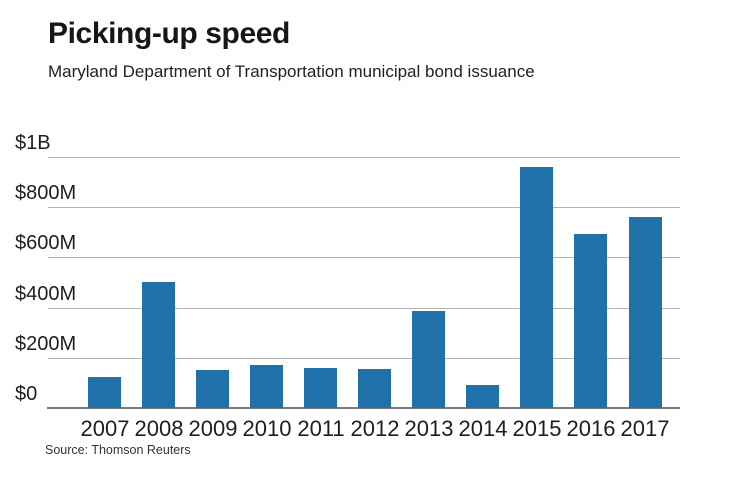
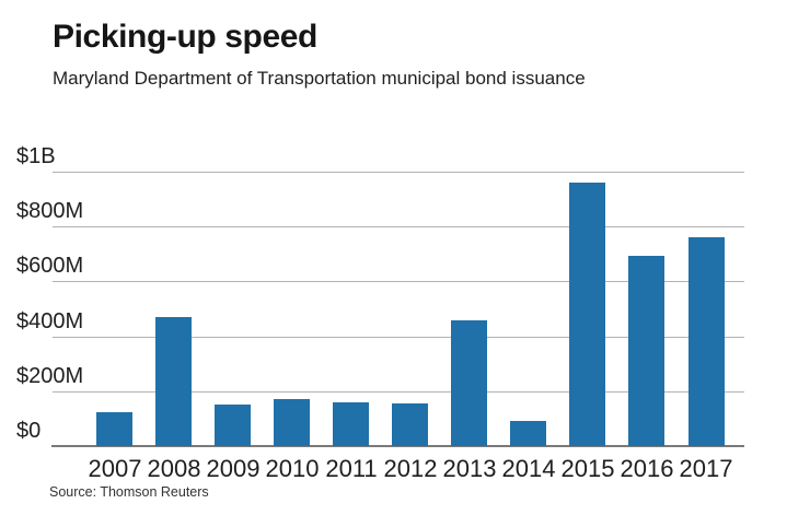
2008: $500M -> $470M
2013: $380M -> $460M
